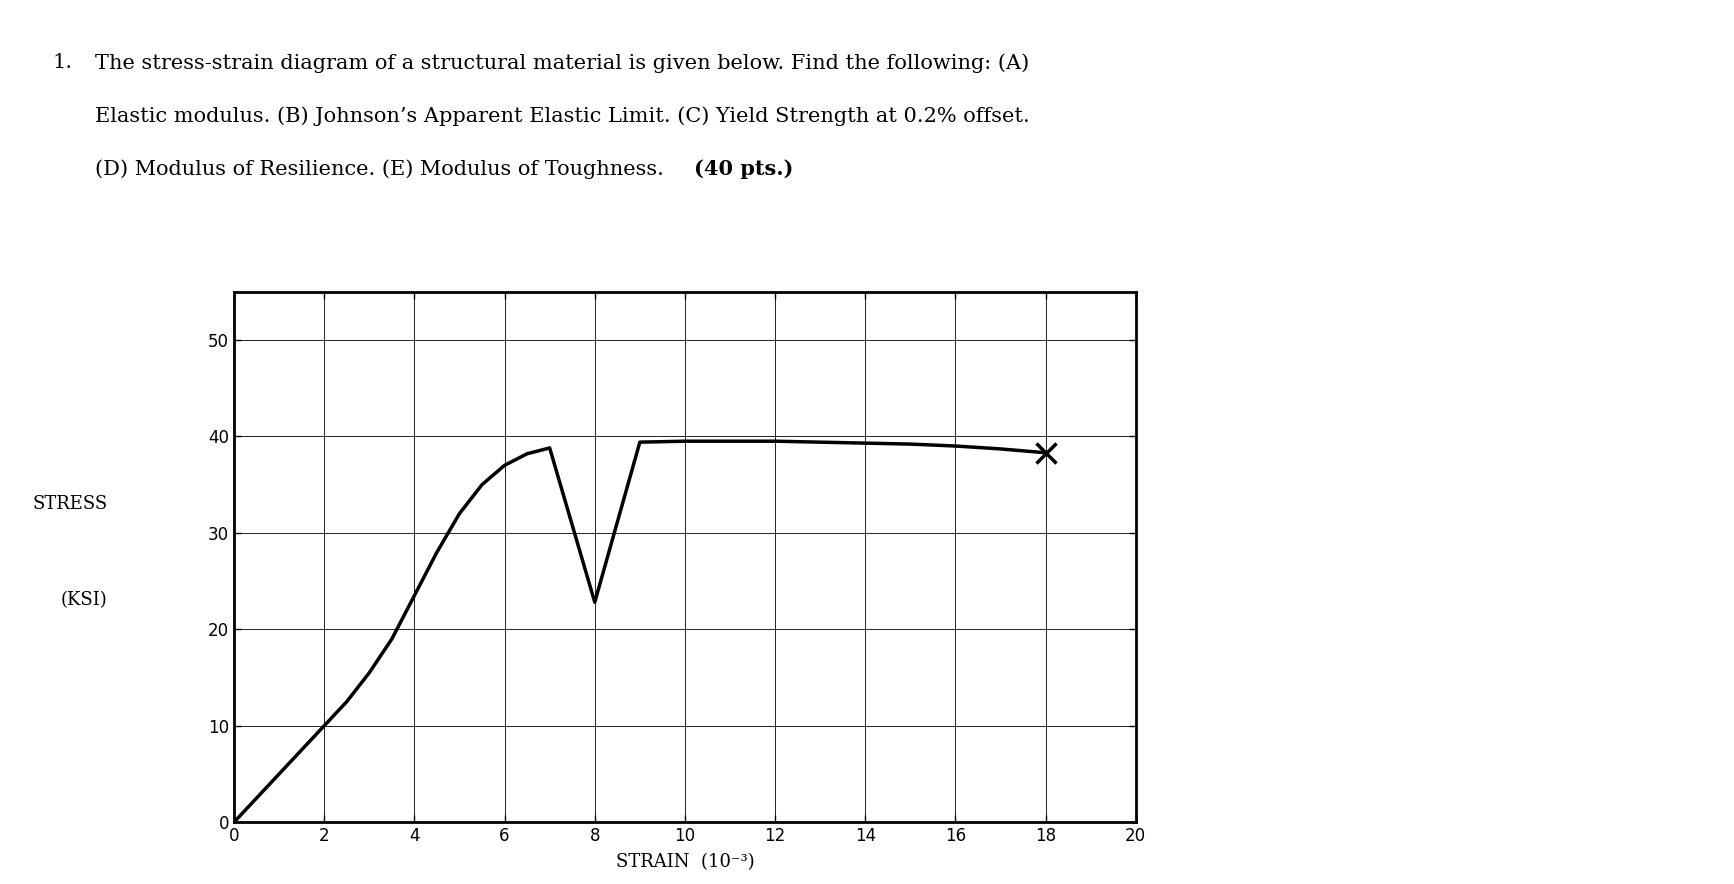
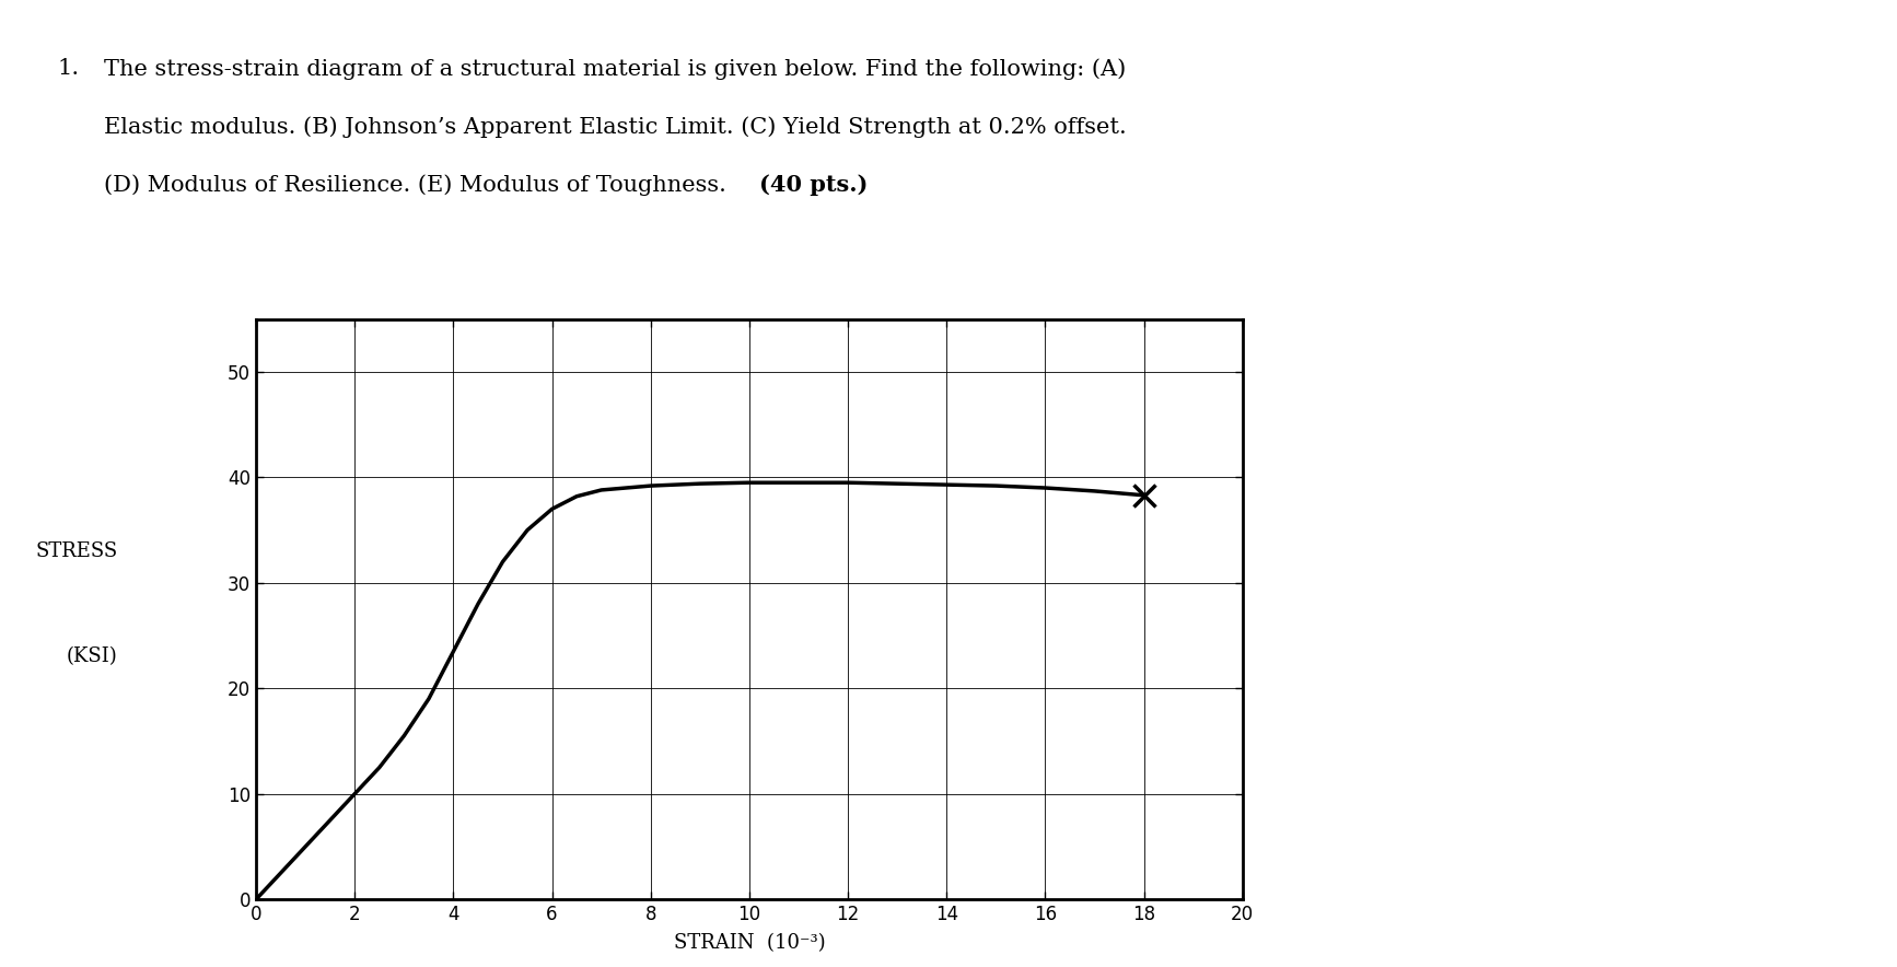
8: 22.8 -> 39.2
